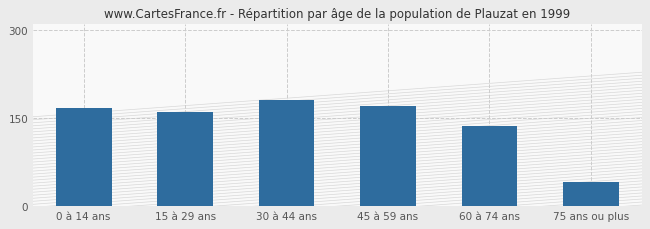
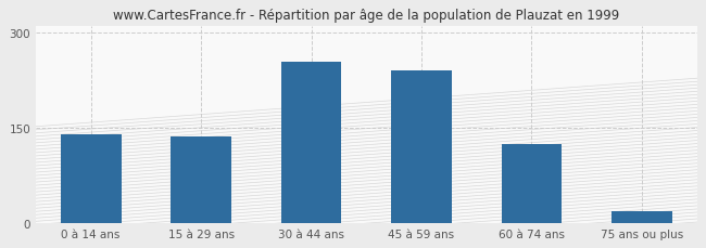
0 à 14 ans: 167 -> 140
15 à 29 ans: 161 -> 136
30 à 44 ans: 181 -> 254
45 à 59 ans: 171 -> 240
60 à 74 ans: 136 -> 124
75 ans ou plus: 40 -> 18
